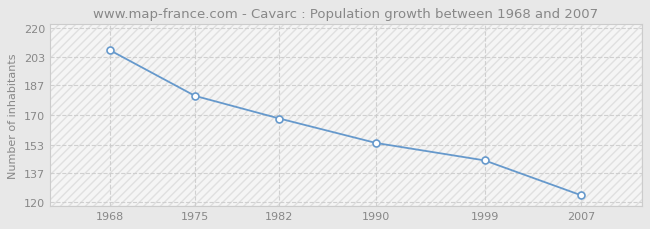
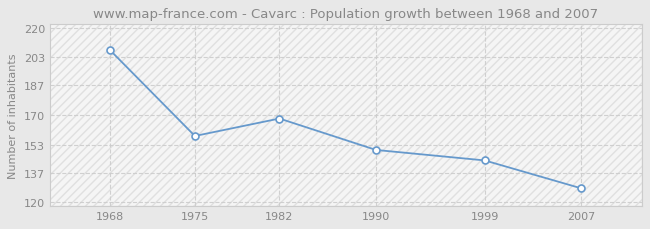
1975: 181 -> 158
1990: 154 -> 150
2007: 124 -> 128
